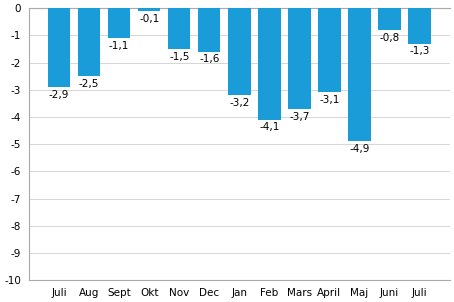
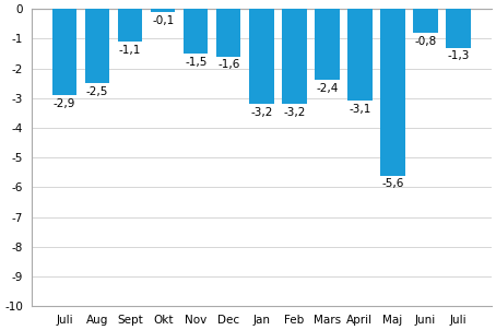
Feb: -4,1 -> -3,2
Mars: -3,7 -> -2,4
Maj: -4,9 -> -5,6
